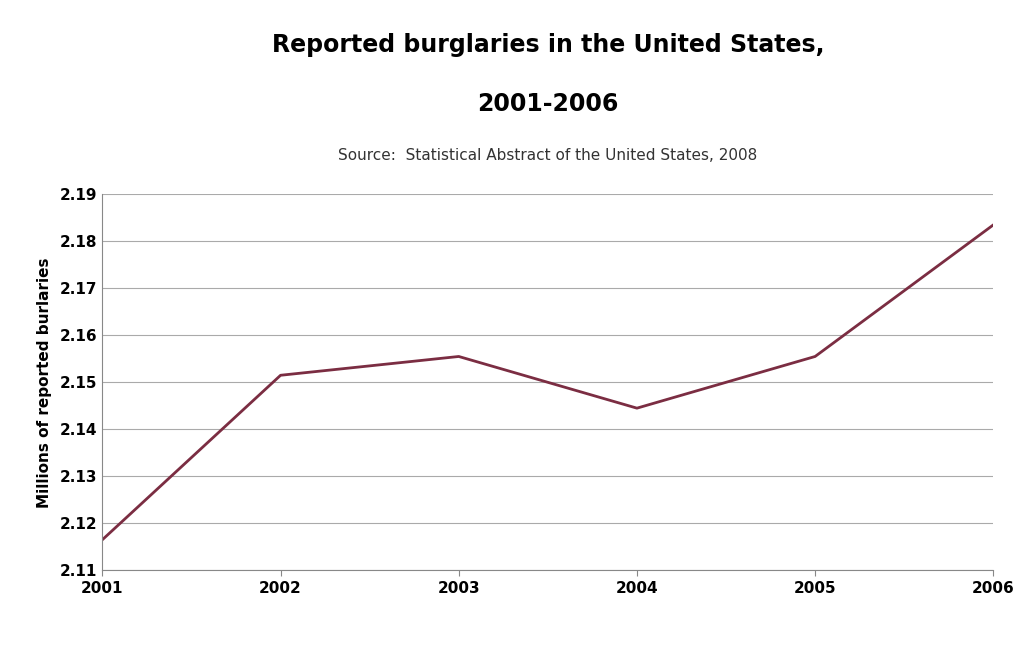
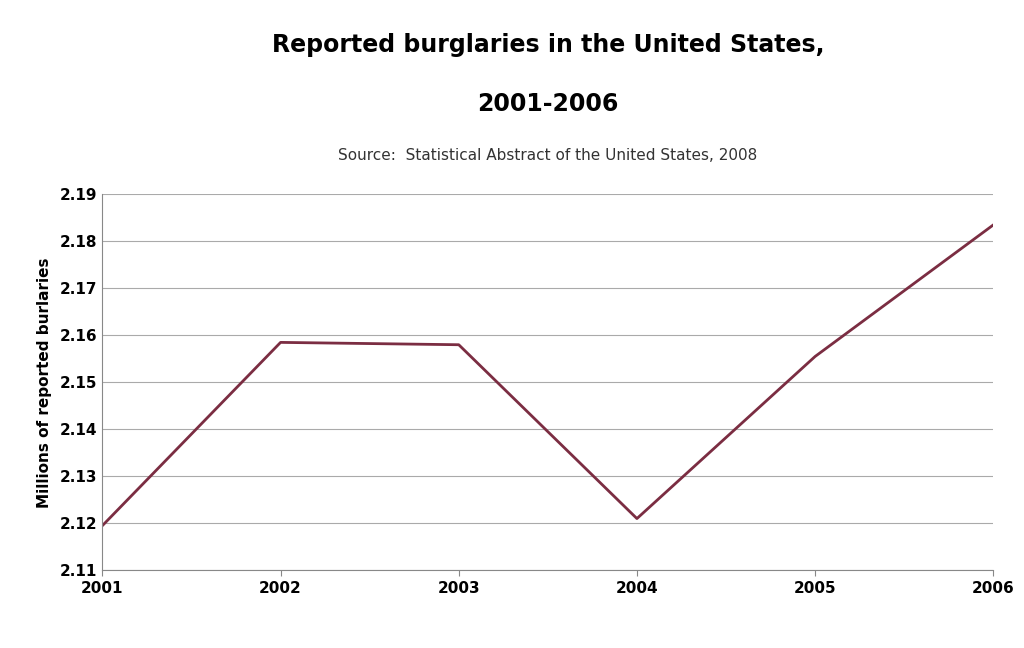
2001: 2.1165 -> 2.1195
2002: 2.1515 -> 2.1585
2003: 2.1555 -> 2.1580
2004: 2.1445 -> 2.1210
